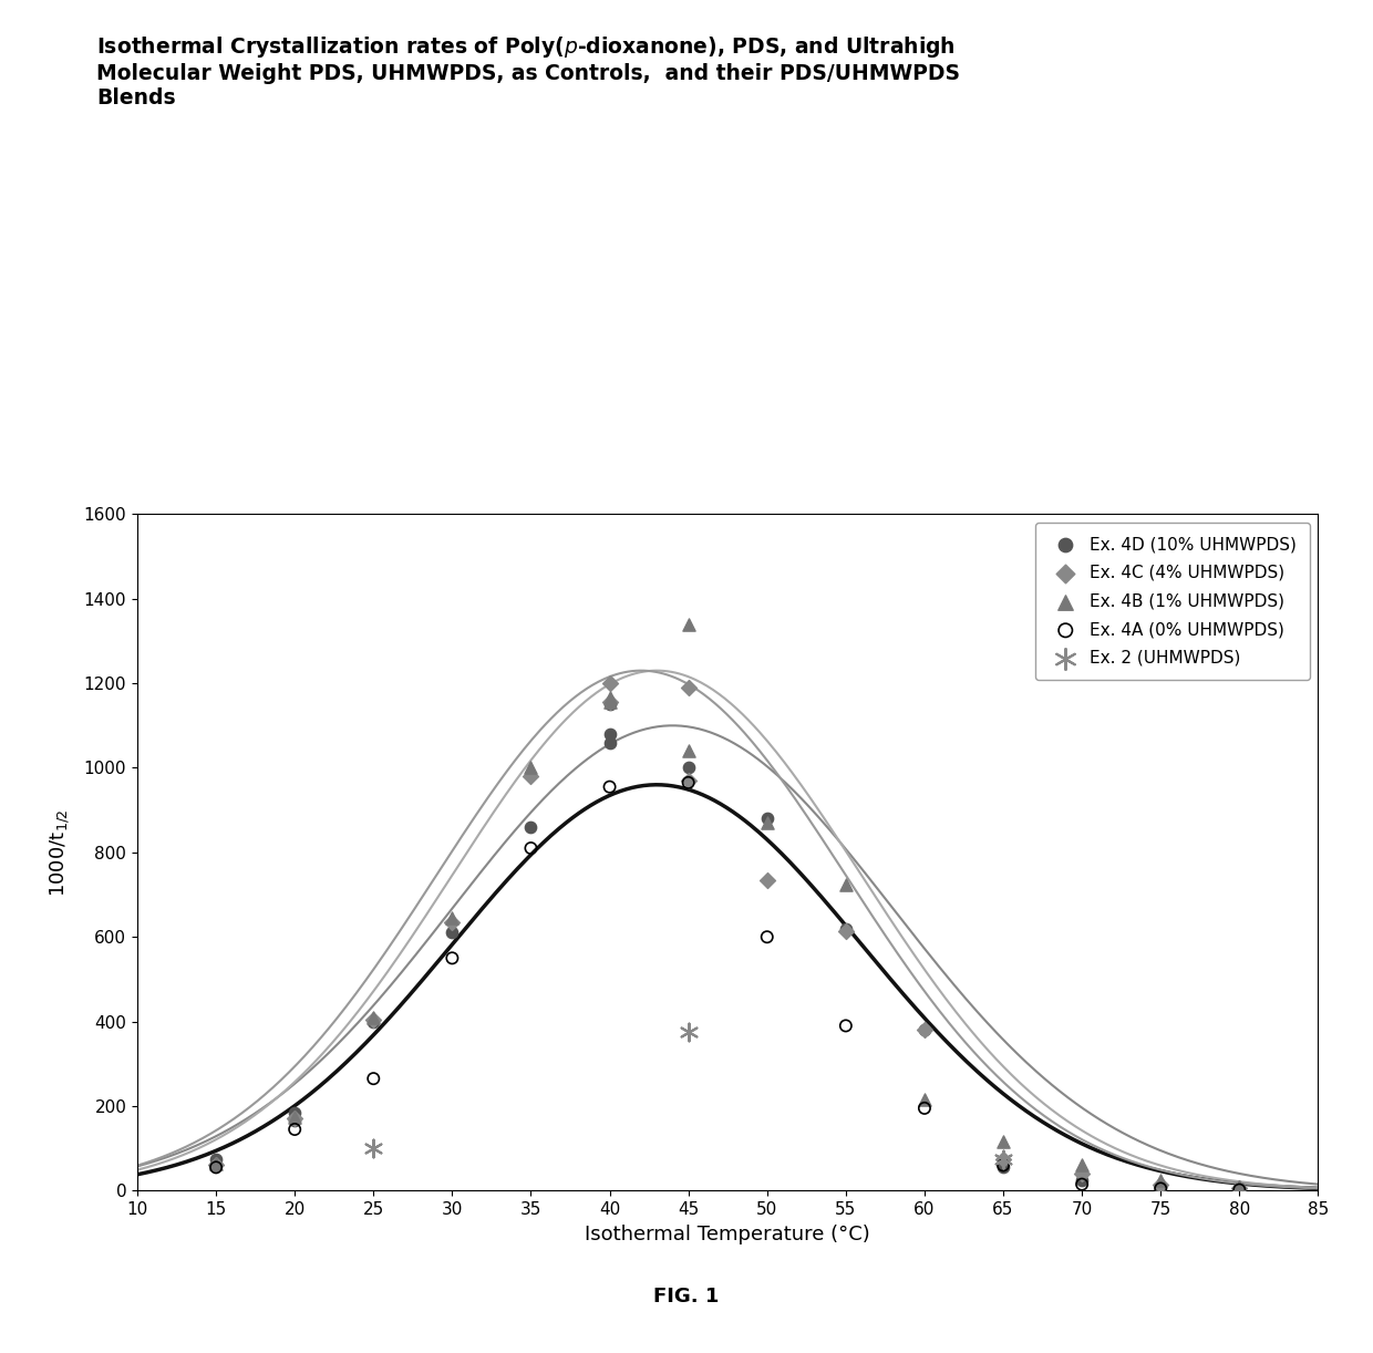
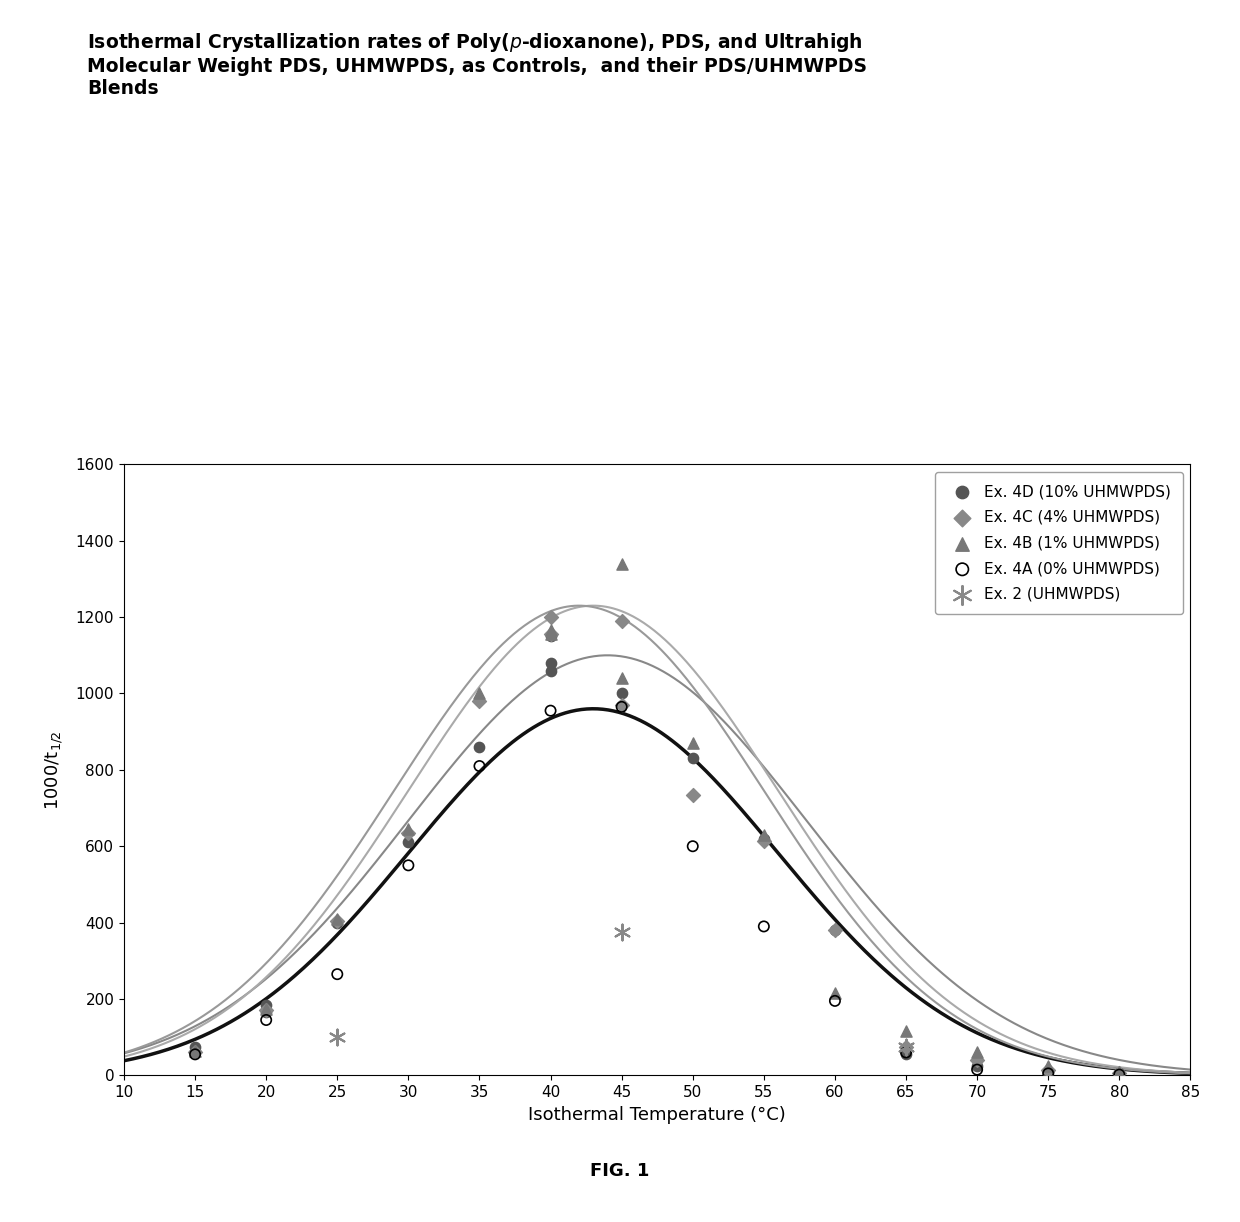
Ex. 4D (10% UHMWPDS)/50: 880 -> 830
Ex. 4B (1% UHMWPDS)/55: 725 -> 630
